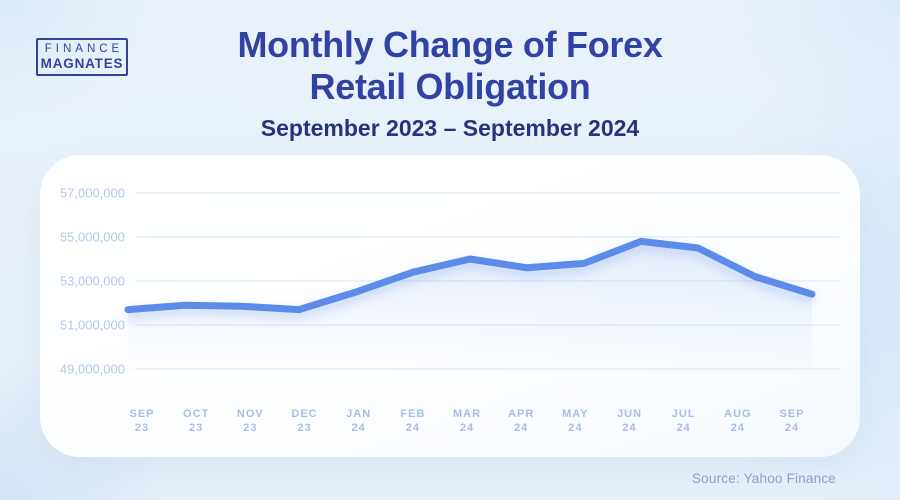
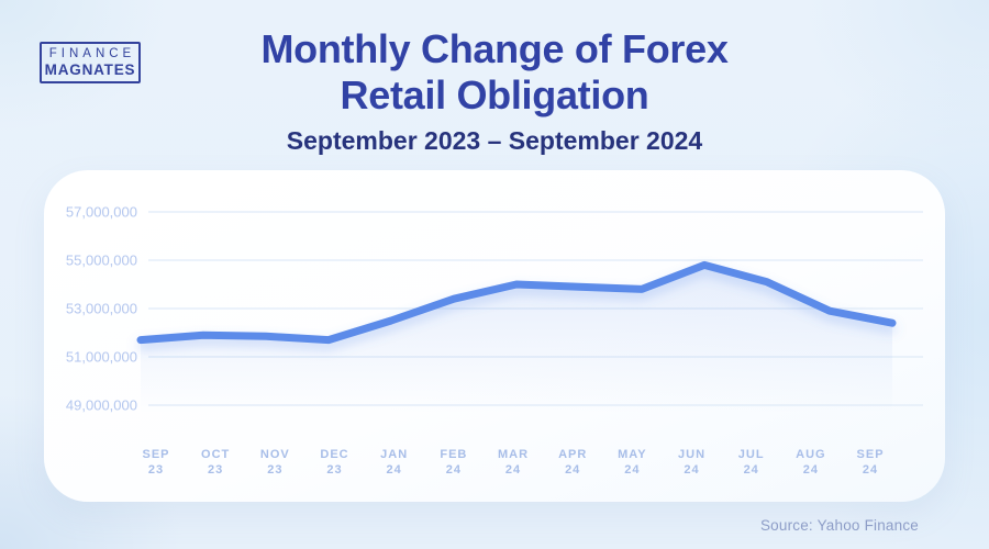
APR 24: 53600000 -> 53900000
JUL 24: 54500000 -> 54100000
AUG 24: 53200000 -> 52900000
